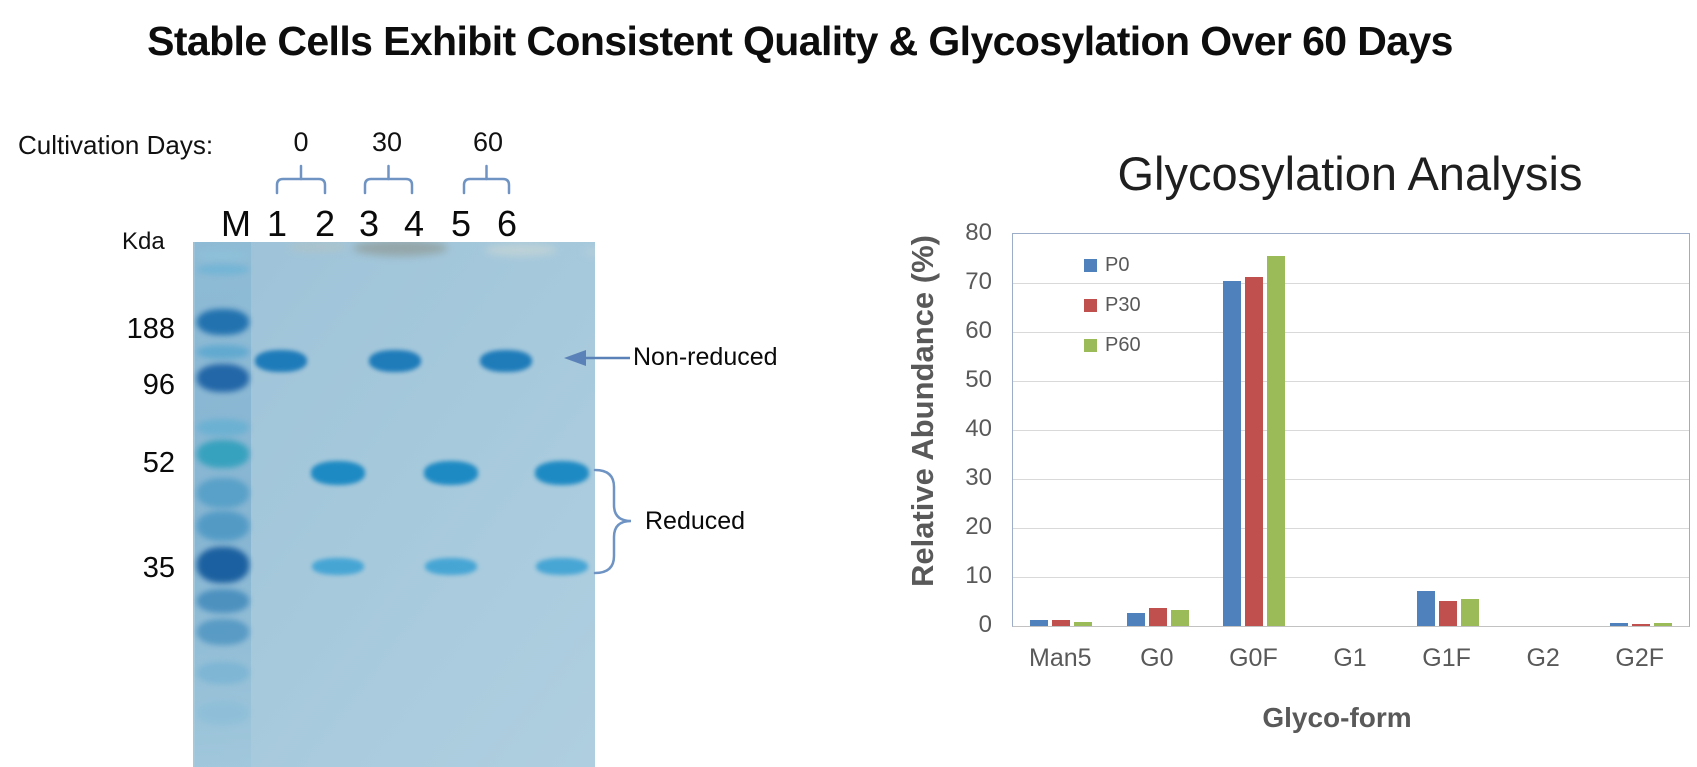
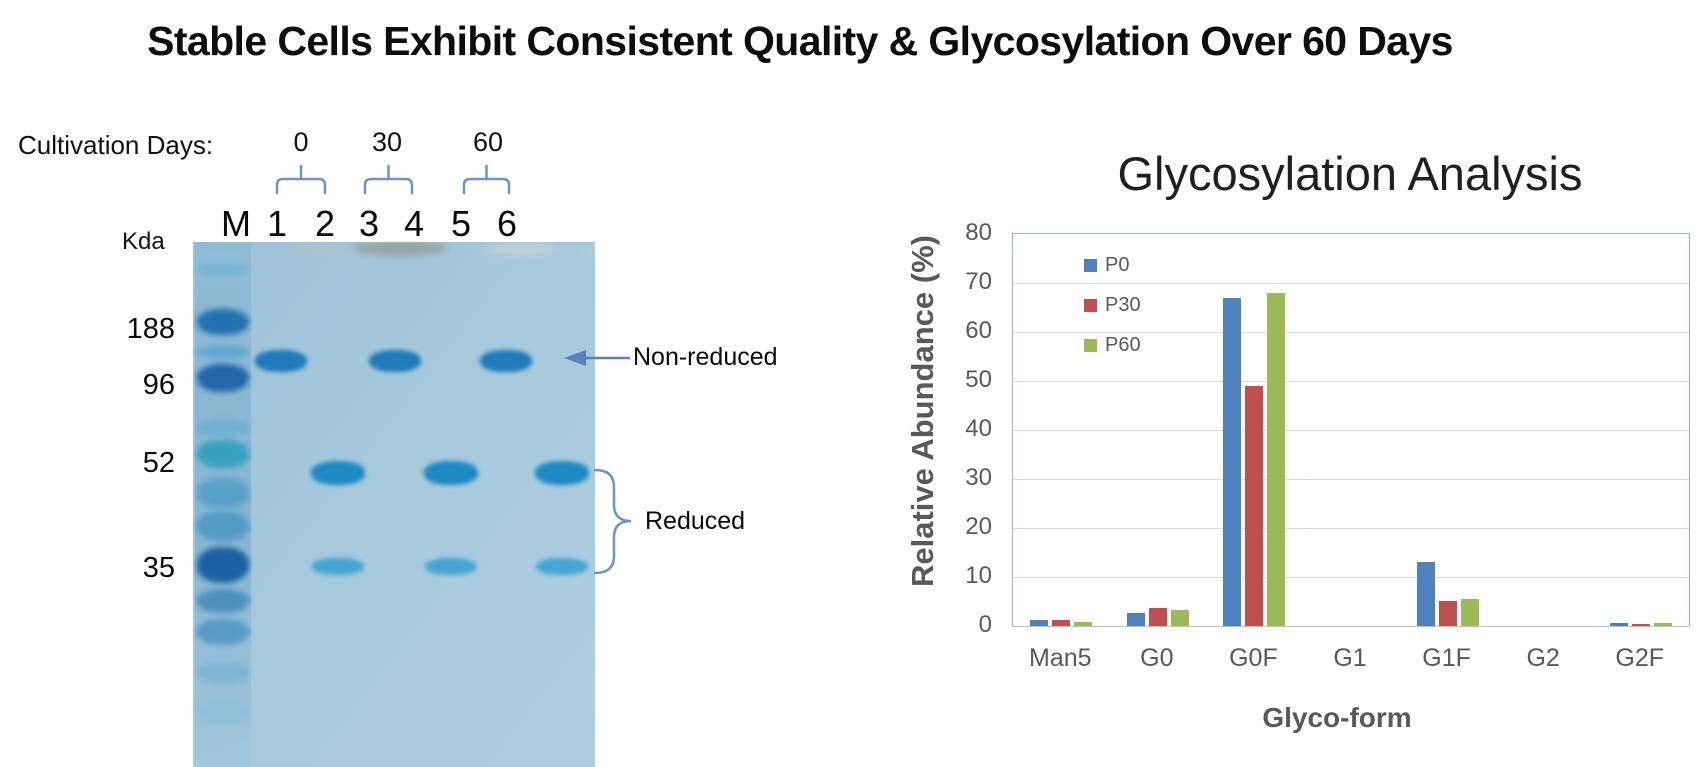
P0/G0F: 70 -> 67
P30/G0F: 71 -> 49
P60/G0F: 76 -> 68
P0/G1F: 7 -> 13
